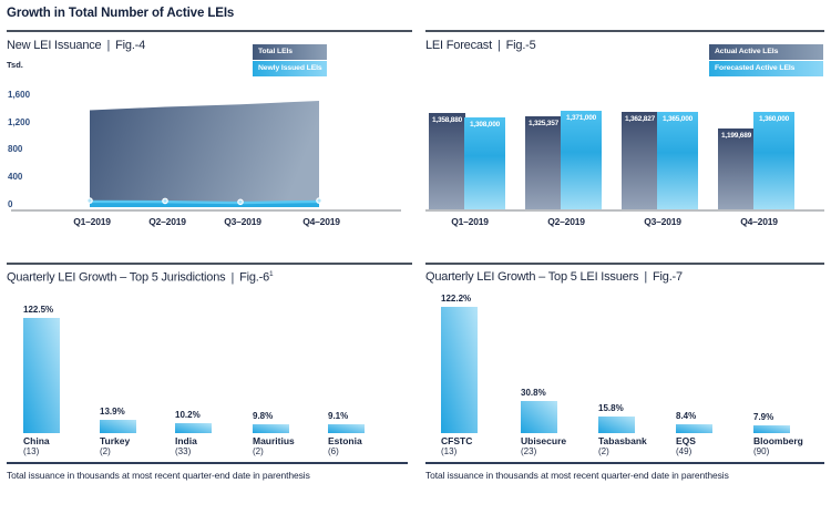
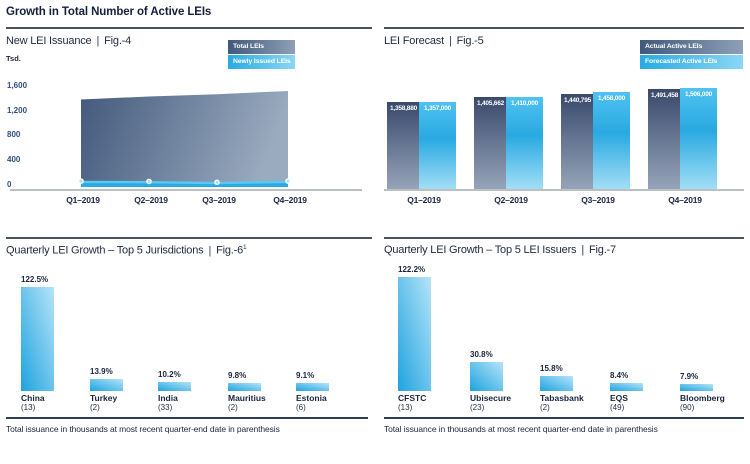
LEI Forecast/Forecasted Active LEIs/Q1–2019: 1,308,000 -> 1,357,000
LEI Forecast/Actual Active LEIs/Q2–2019: 1,325,357 -> 1,405,662
LEI Forecast/Forecasted Active LEIs/Q2–2019: 1,371,000 -> 1,410,000
LEI Forecast/Actual Active LEIs/Q3–2019: 1,362,827 -> 1,440,795
LEI Forecast/Forecasted Active LEIs/Q3–2019: 1,365,000 -> 1,458,000
LEI Forecast/Actual Active LEIs/Q4–2019: 1,199,689 -> 1,491,458
LEI Forecast/Forecasted Active LEIs/Q4–2019: 1,360,000 -> 1,506,000
